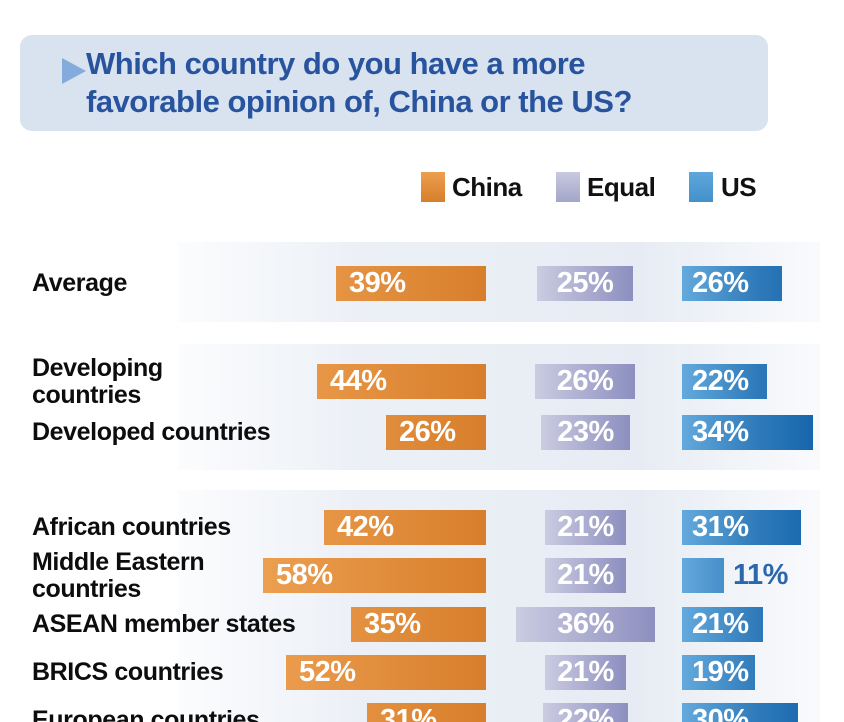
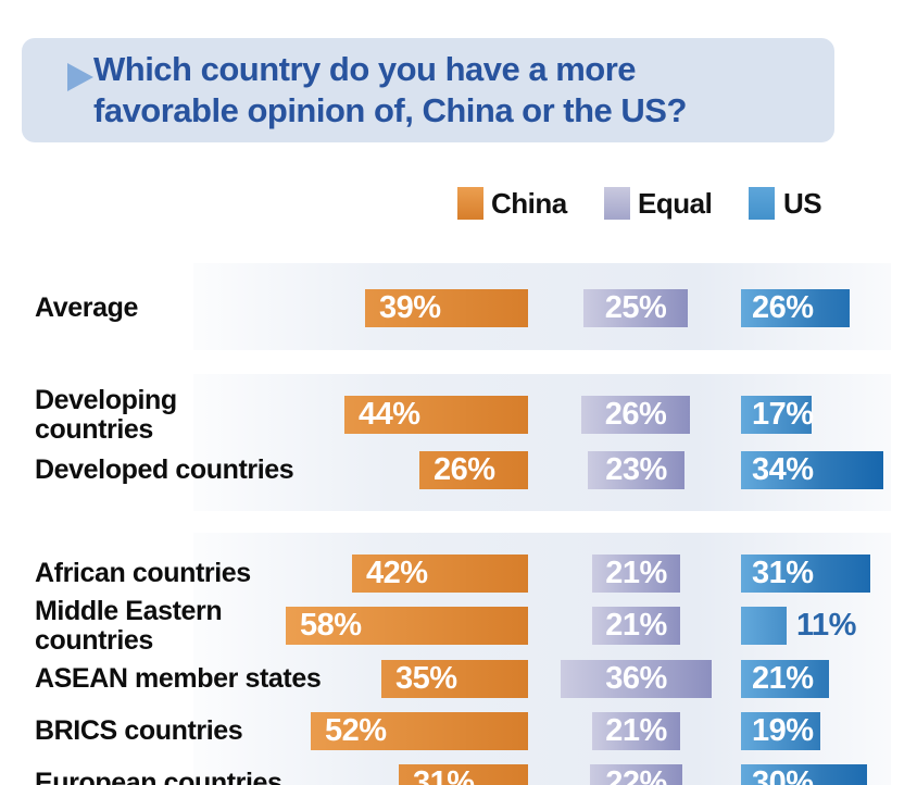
US/Developing countries: 22% -> 17%
